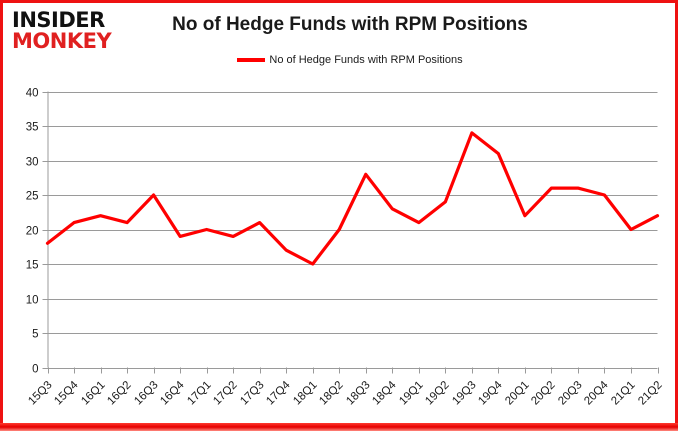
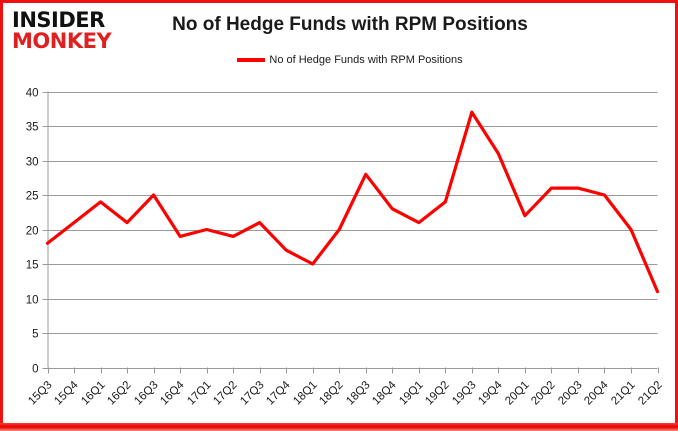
16Q1: 22 -> 24
19Q3: 34 -> 37
21Q2: 22 -> 11
